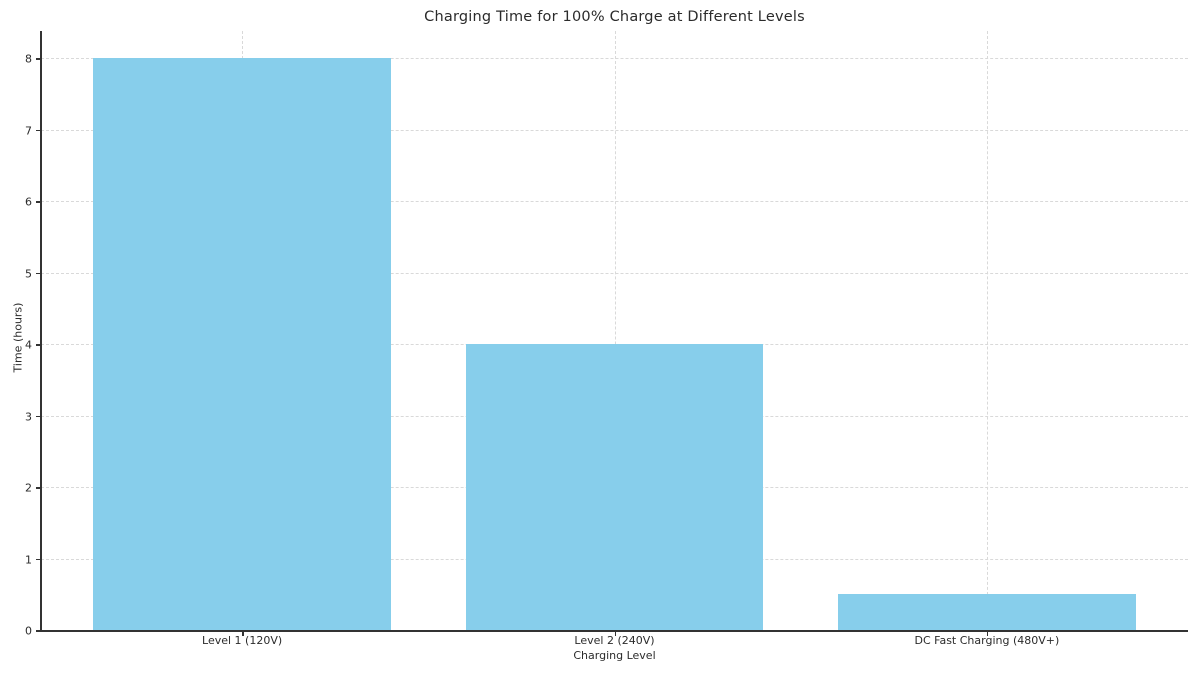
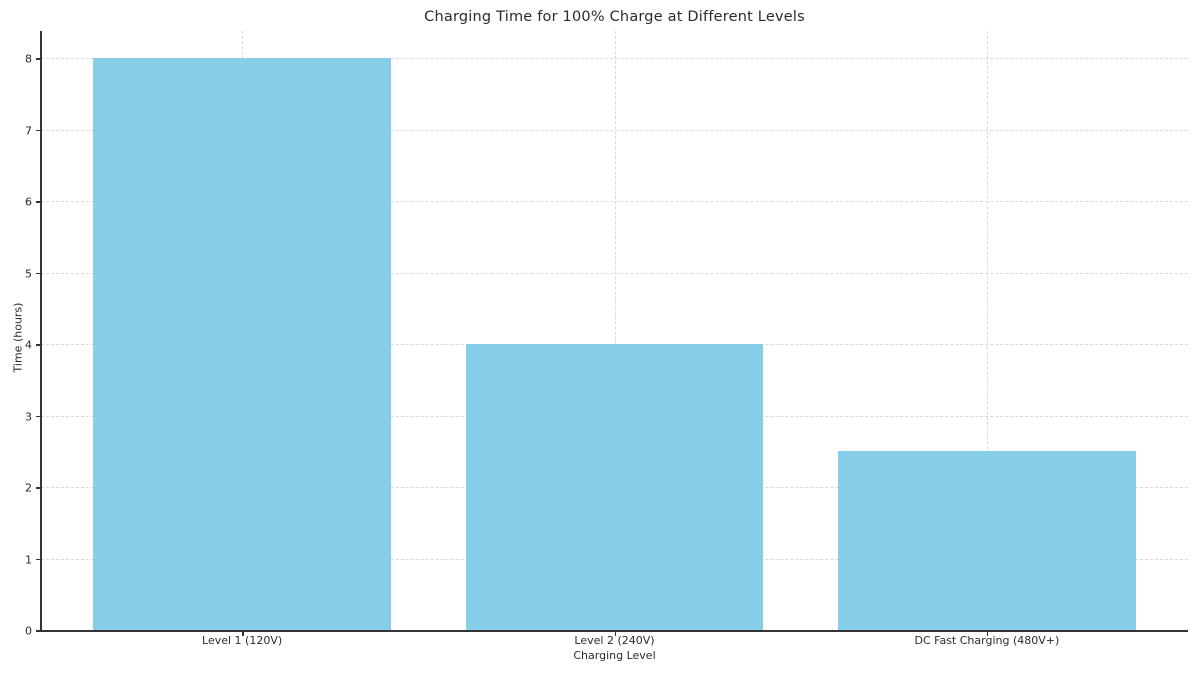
DC Fast Charging (480V+): 0.5 -> 2.5
